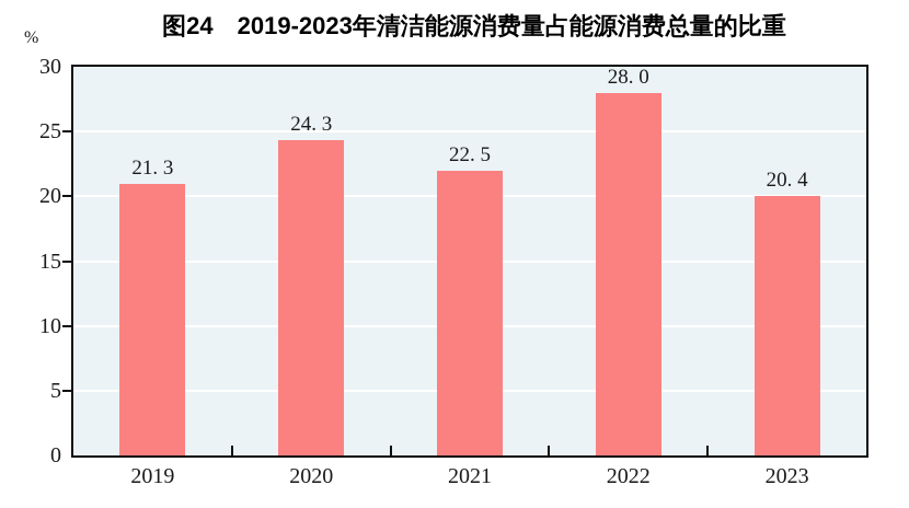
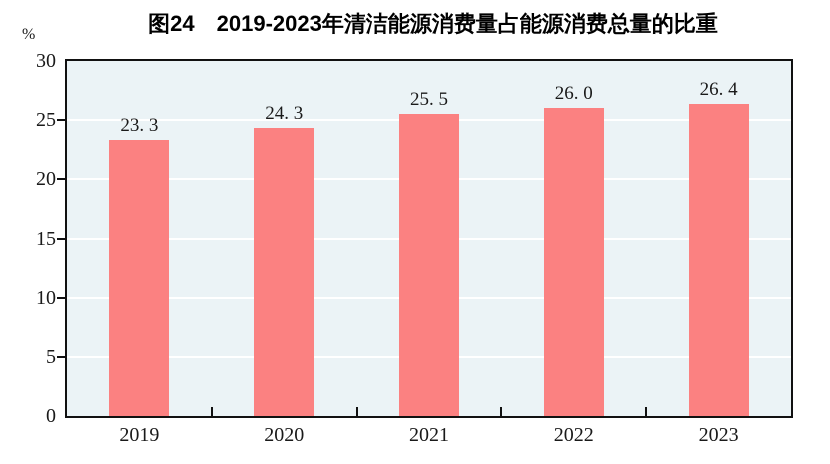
2019: 21 -> 23
2021: 22 -> 25
2022: 28 -> 26
2023: 20 -> 26
